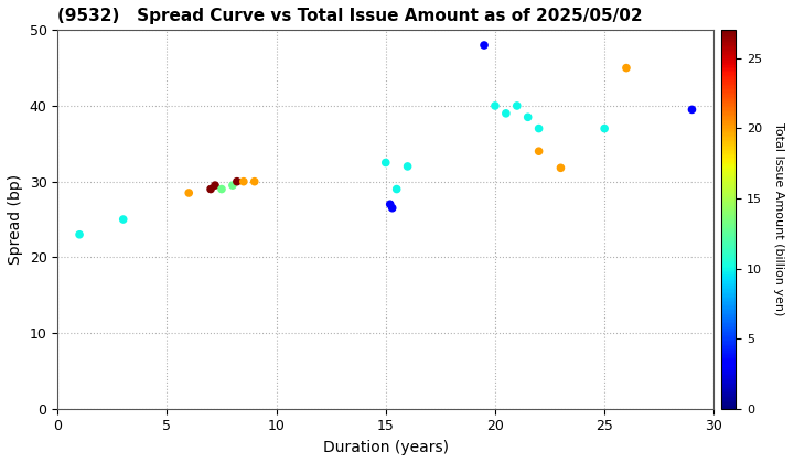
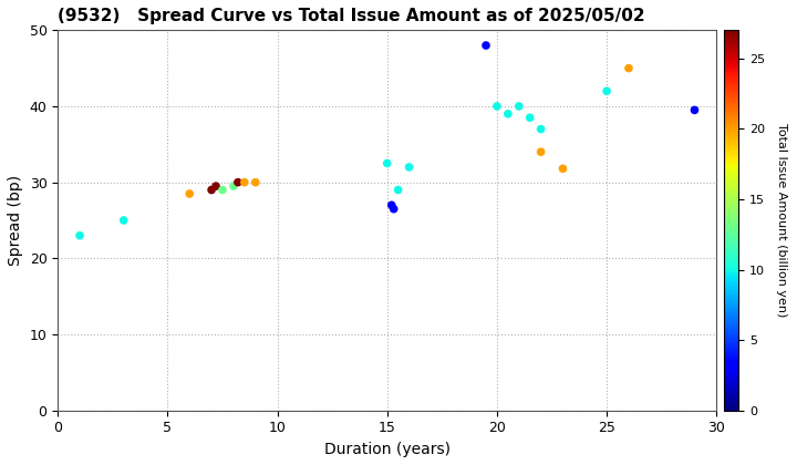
25: 37.0 -> 42.0
